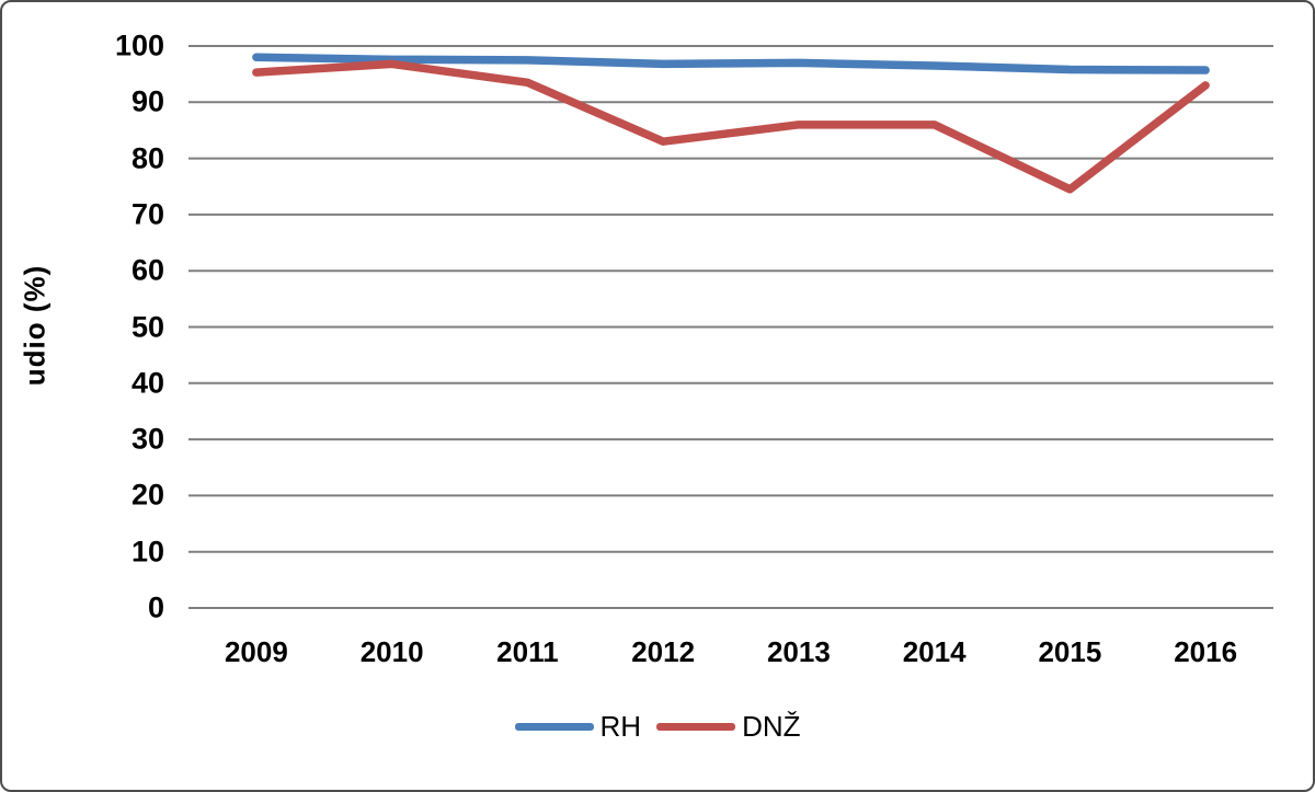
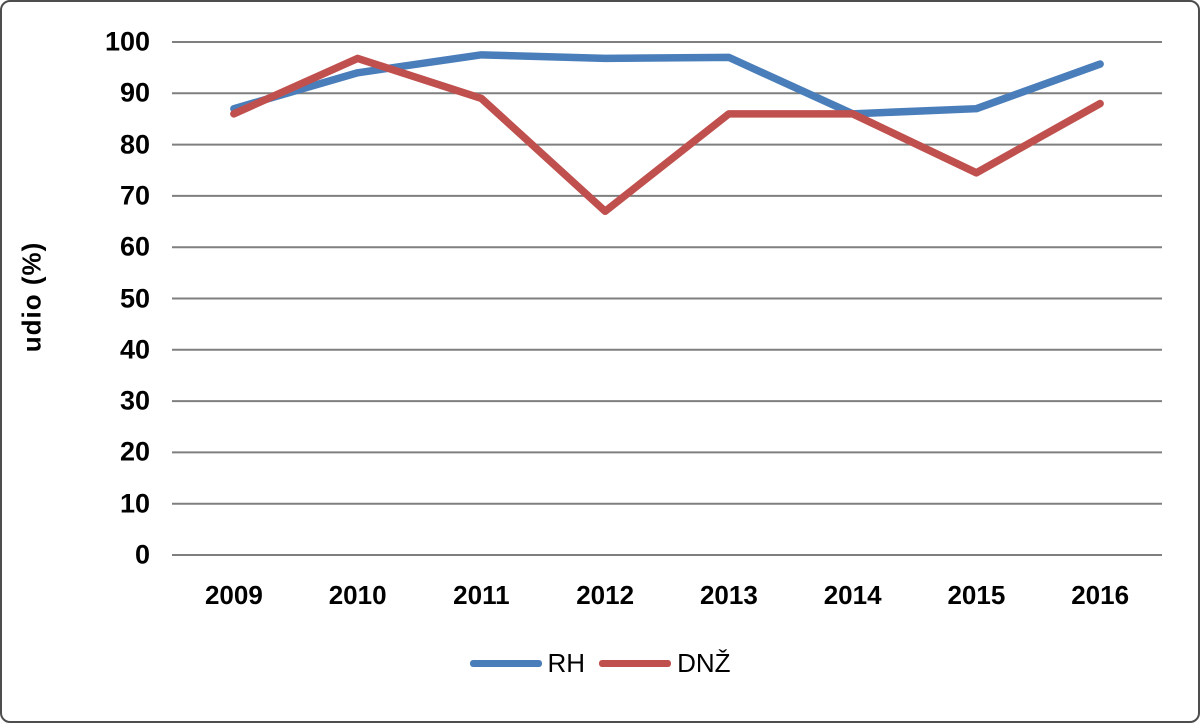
RH/2009: 98 -> 87
DNŽ/2009: 95 -> 86
RH/2010: 98 -> 94
DNŽ/2011: 94 -> 89
DNŽ/2012: 83 -> 67
RH/2014: 96 -> 86
RH/2015: 96 -> 87
DNŽ/2016: 93 -> 88
